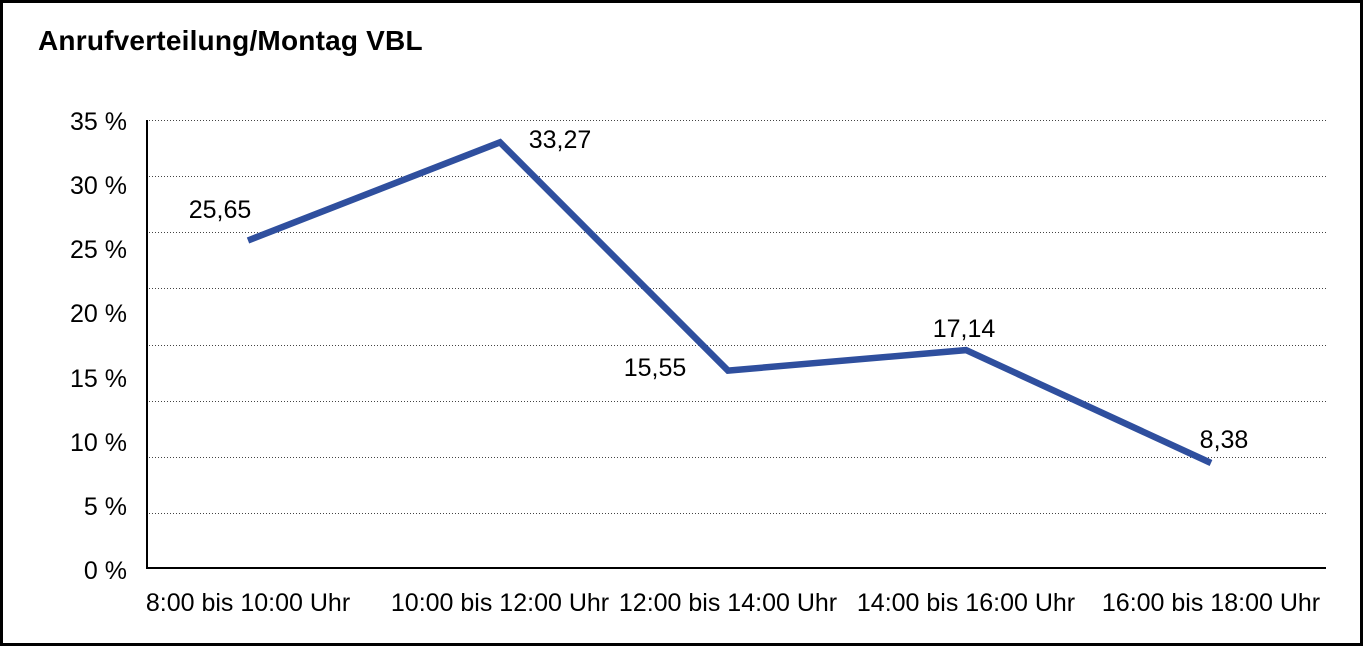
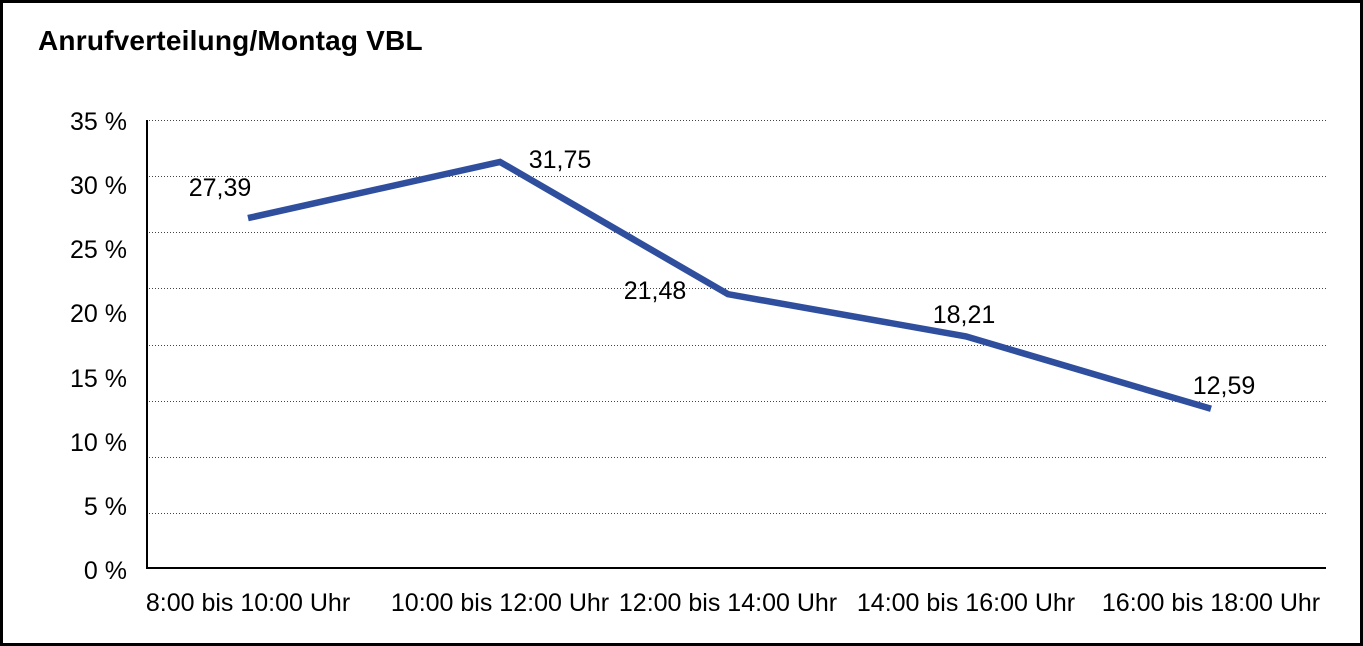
8:00 bis 10:00 Uhr: 25,65 -> 27,39
10:00 bis 12:00 Uhr: 33,27 -> 31,75
12:00 bis 14:00 Uhr: 15,55 -> 21,48
14:00 bis 16:00 Uhr: 17,14 -> 18,21
16:00 bis 18:00 Uhr: 8,38 -> 12,59
